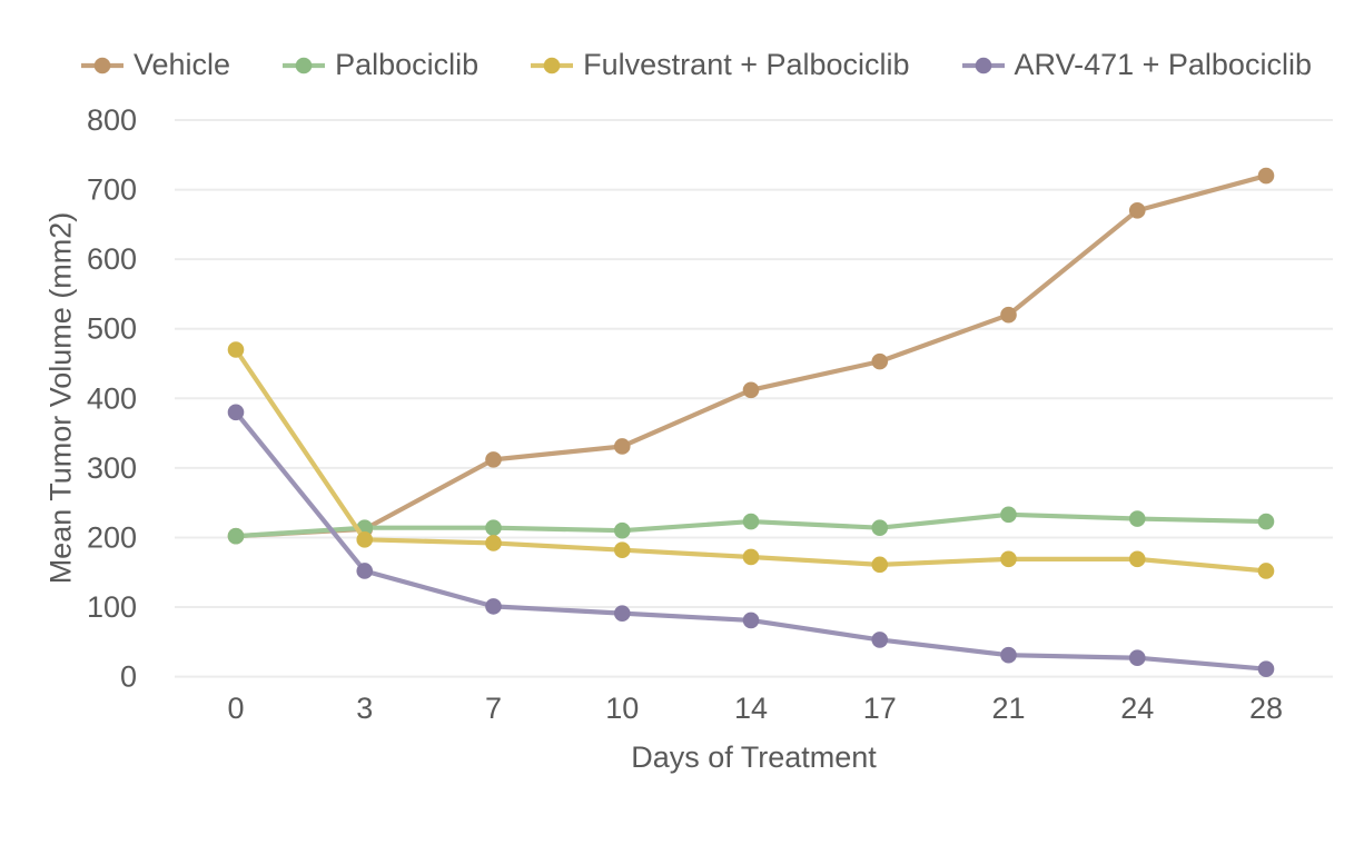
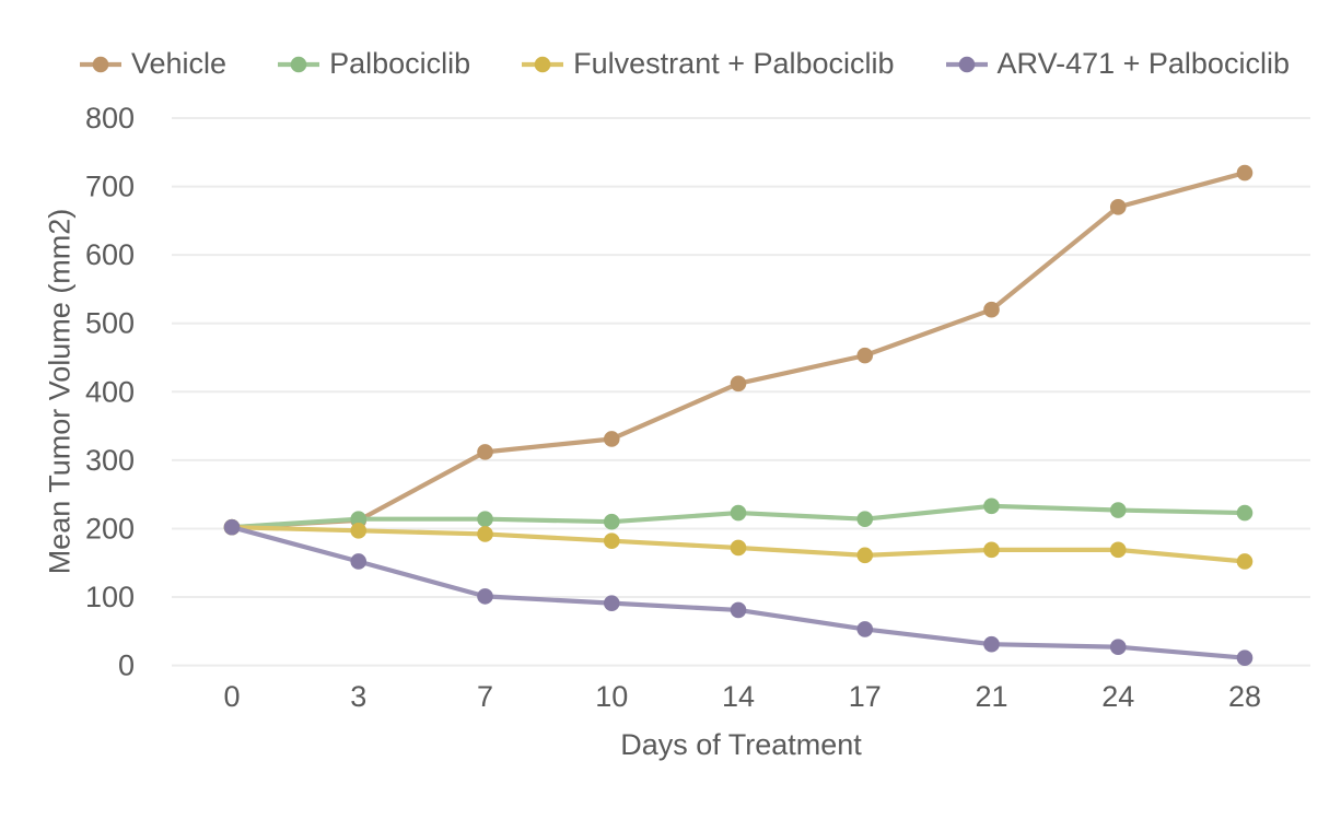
Fulvestrant + Palbociclib/0: 470 -> 200
ARV-471 + Palbociclib/0: 380 -> 200
